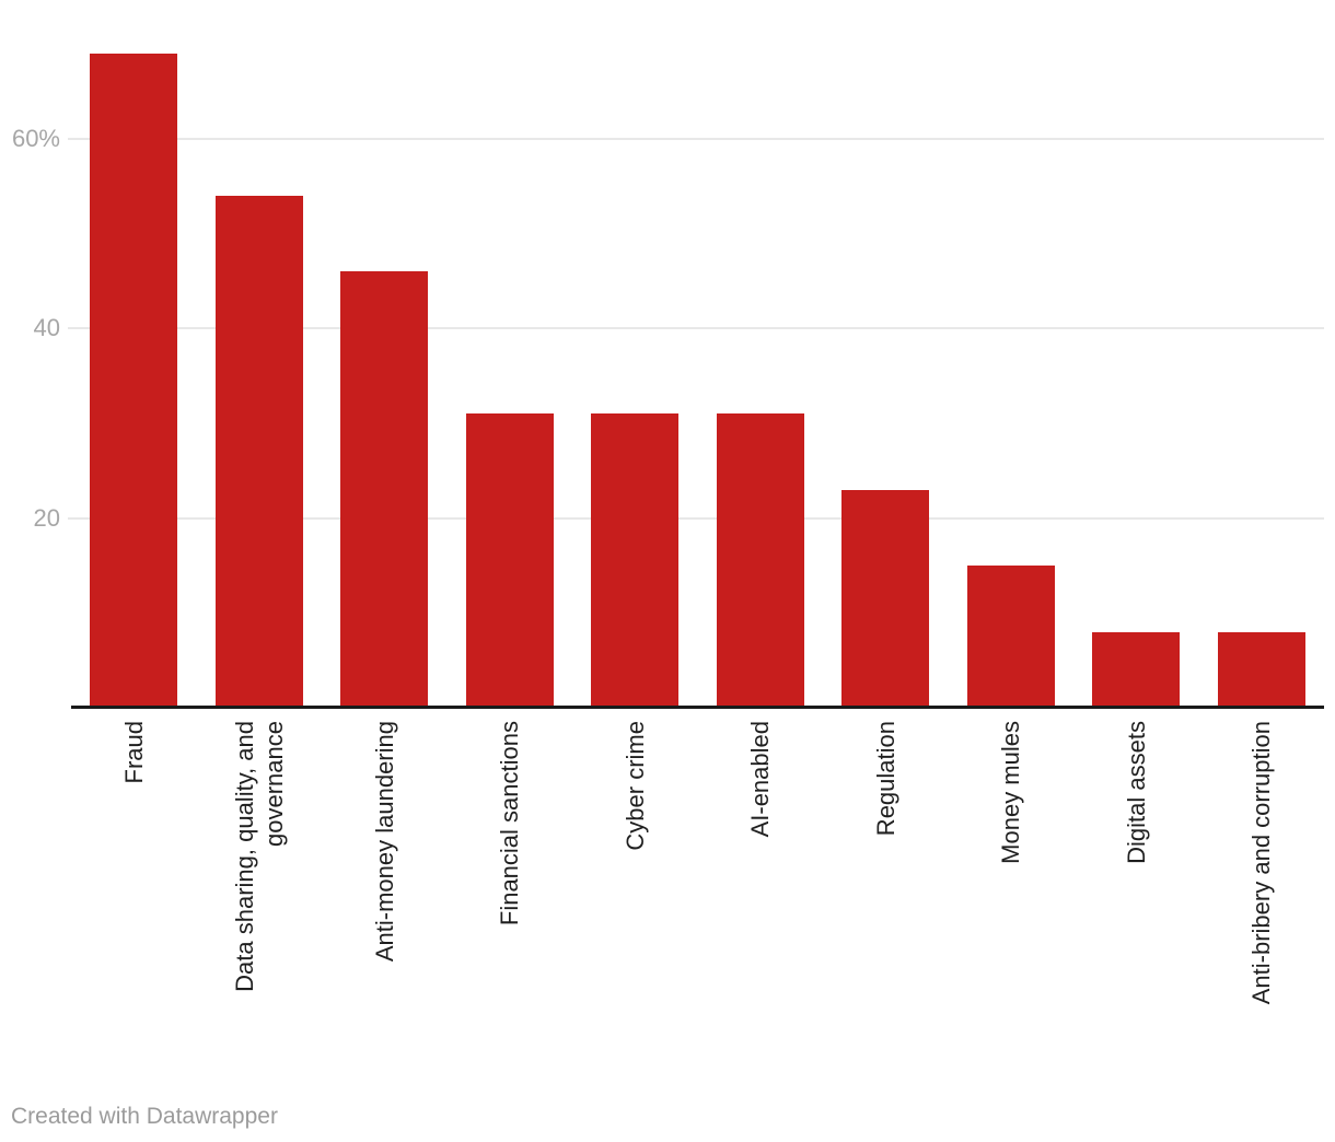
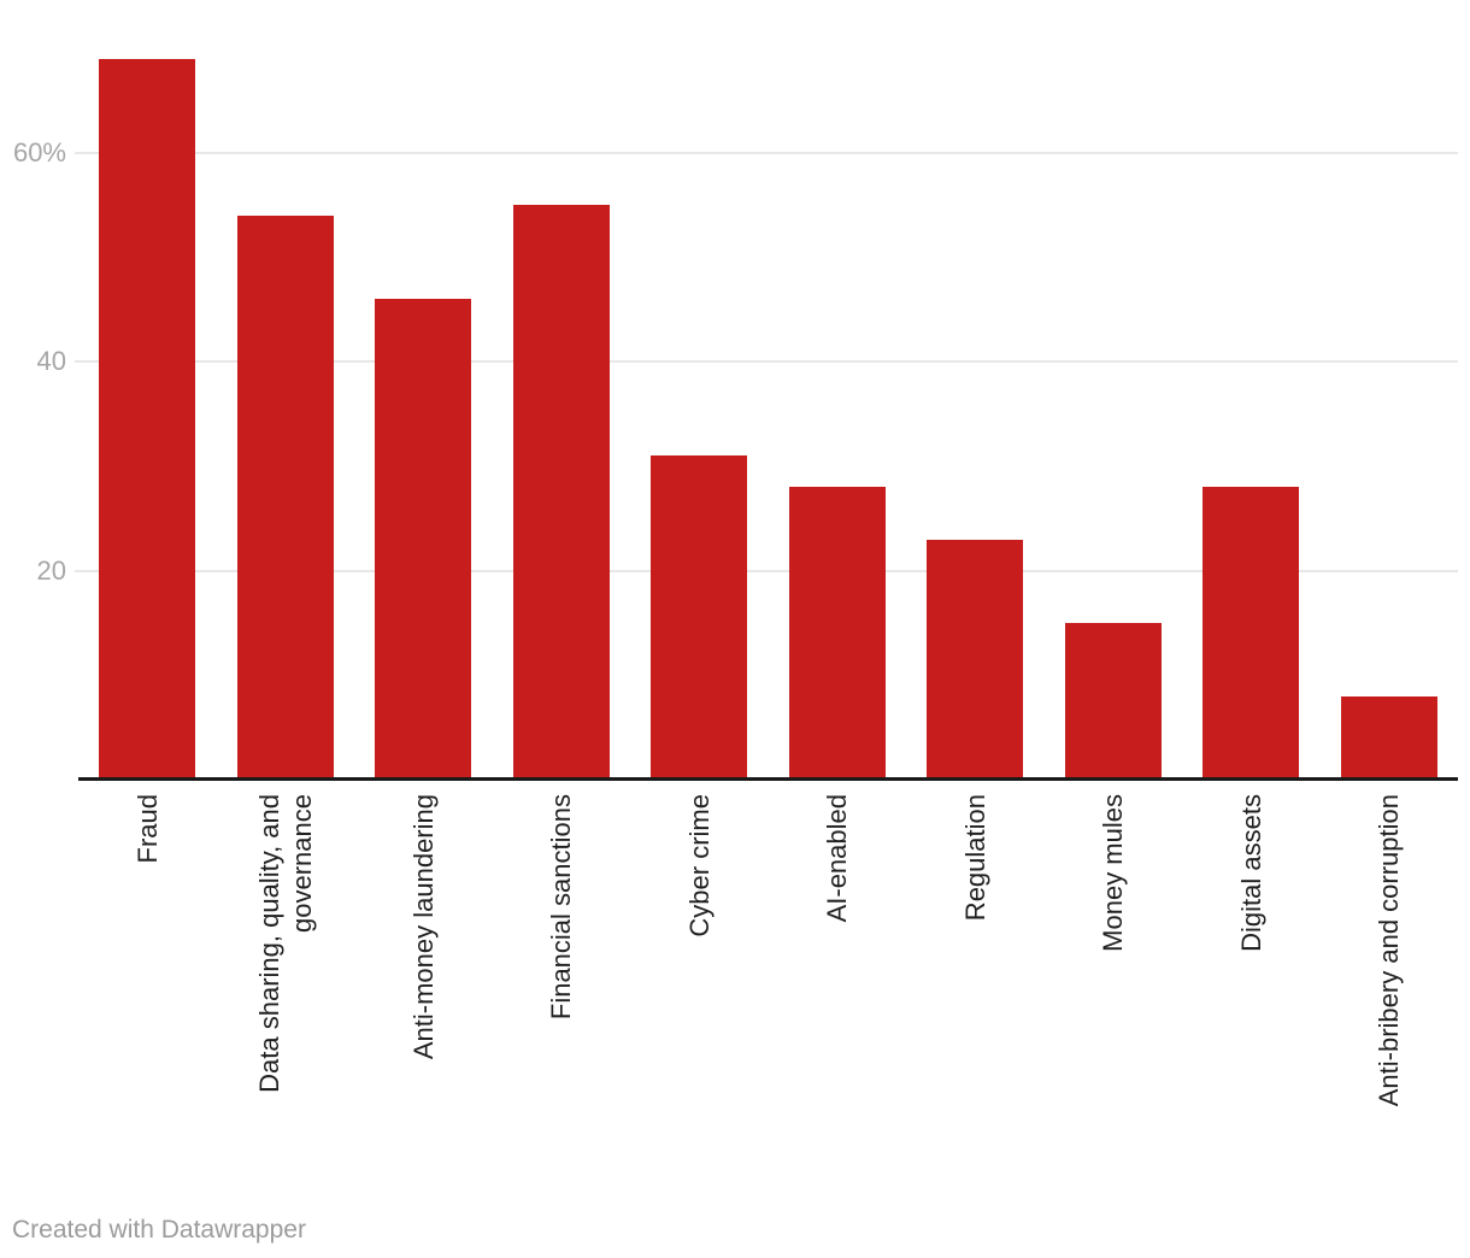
Financial sanctions: 31% -> 55%
AI-enabled: 31% -> 28%
Digital assets: 8% -> 28%
